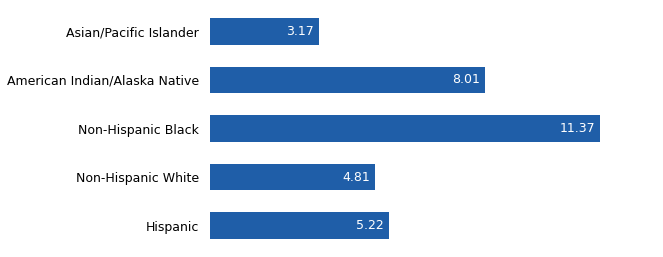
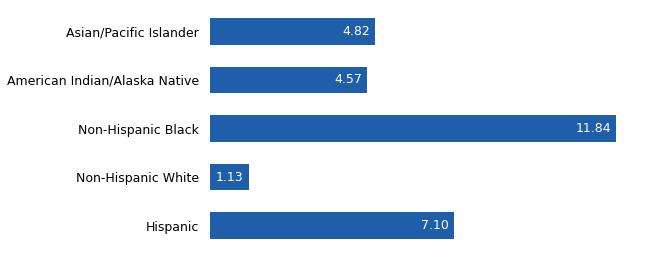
Asian/Pacific Islander: 3.17 -> 4.82
American Indian/Alaska Native: 8.01 -> 4.57
Non-Hispanic Black: 11.37 -> 11.84
Non-Hispanic White: 4.81 -> 1.13
Hispanic: 5.22 -> 7.10
